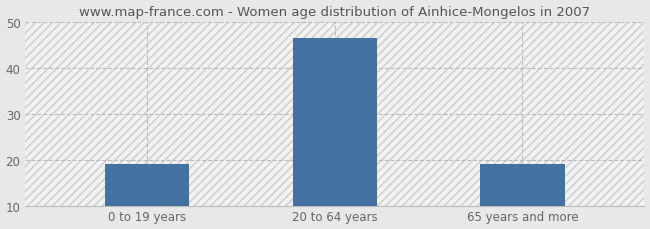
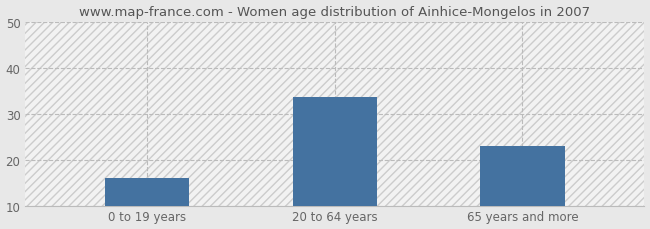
0 to 19 years: 19.0 -> 16.0
20 to 64 years: 46.5 -> 33.5
65 years and more: 19.0 -> 23.0
